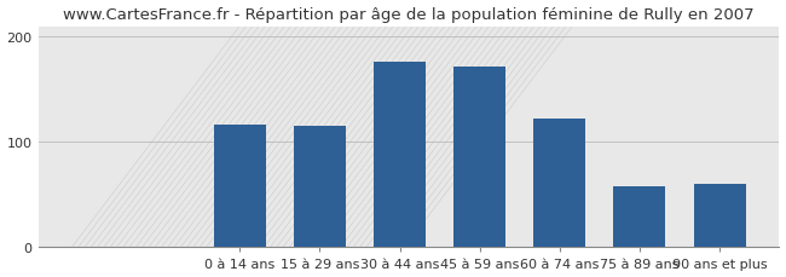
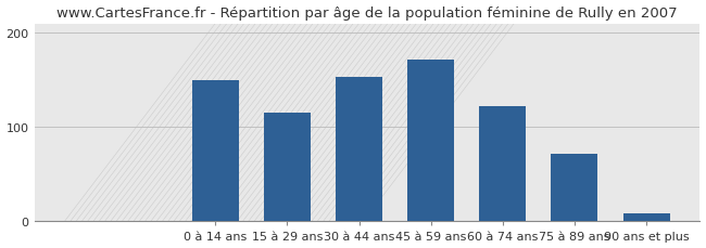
0 à 14 ans: 116 -> 150
30 à 44 ans: 176 -> 153
75 à 89 ans: 58 -> 72
90 ans et plus: 60 -> 8
